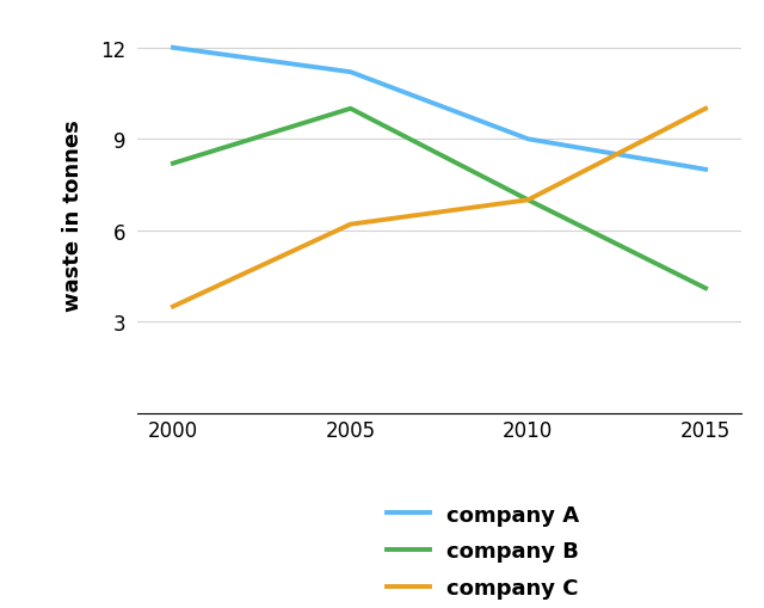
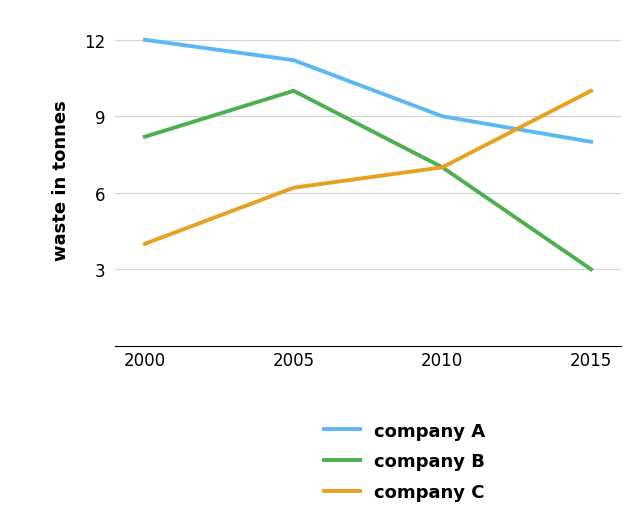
company C/2000: 3.5 -> 4.0
company B/2015: 4.1 -> 3.0
